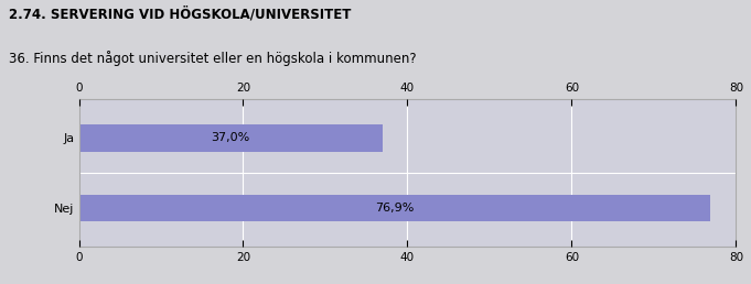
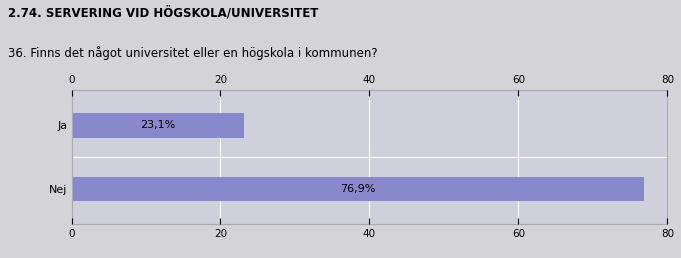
Ja: 37,0% -> 23,1%
